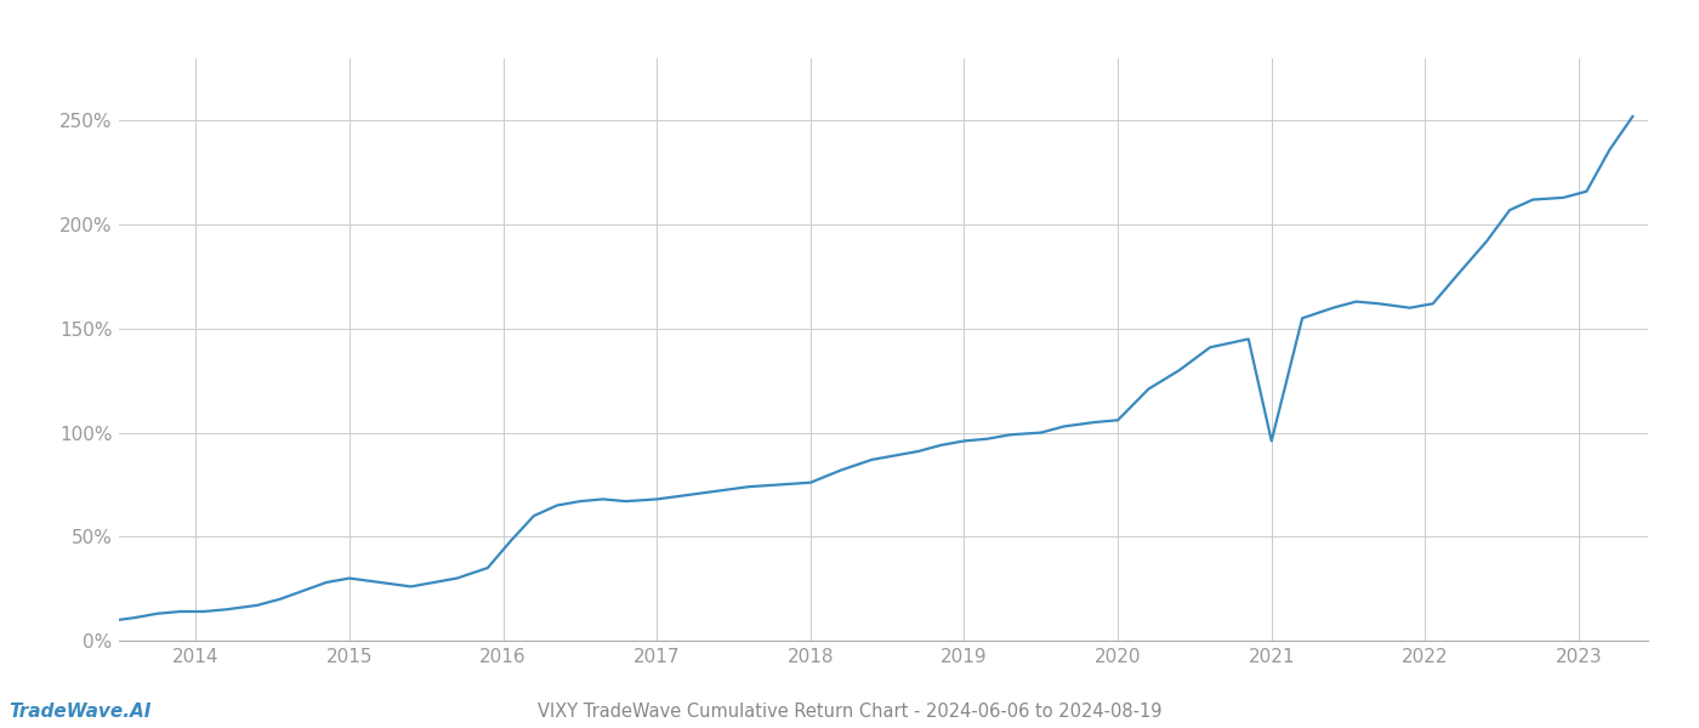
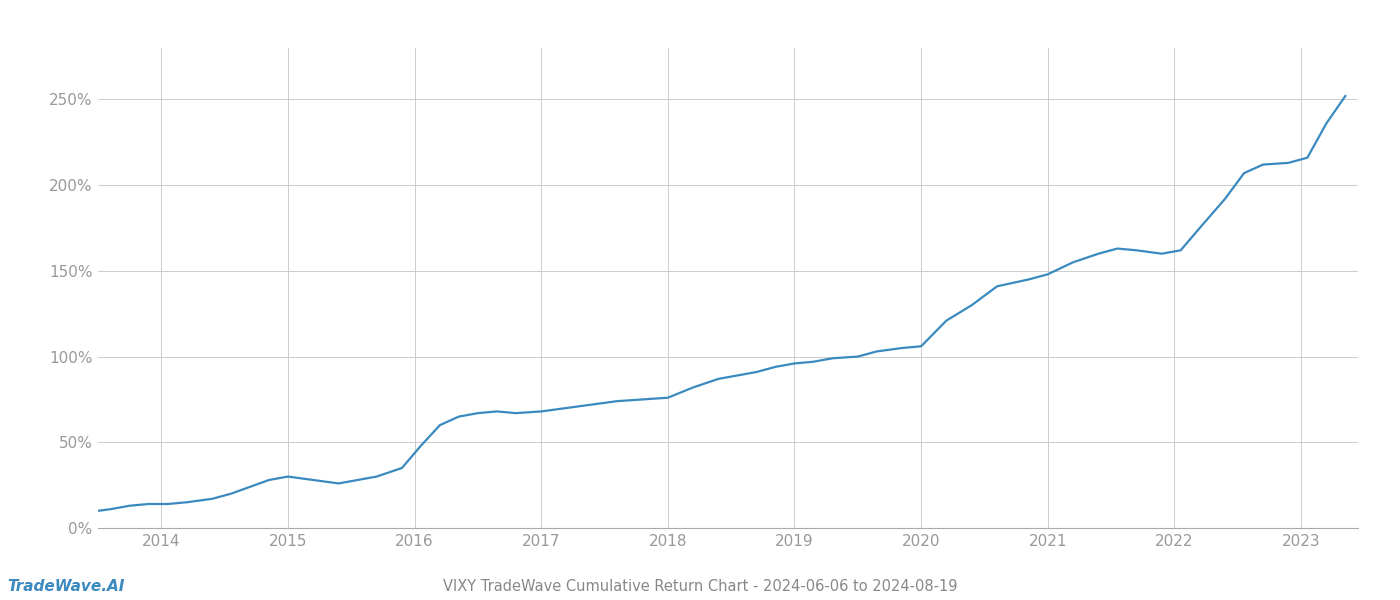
2021: 96% -> 148%
